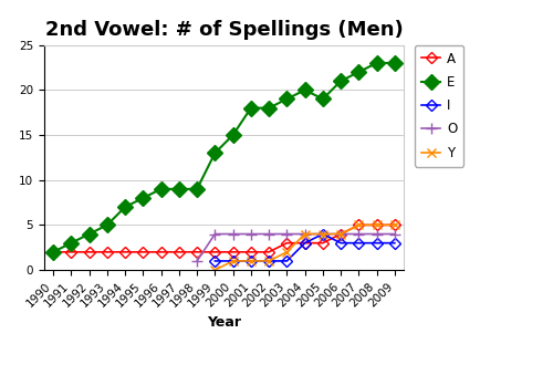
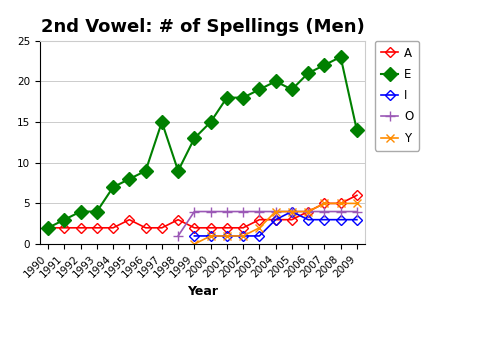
E/1993: 5 -> 4
A/1995: 2 -> 3
E/1997: 9 -> 15
A/1998: 2 -> 3
A/2009: 5 -> 6
E/2009: 23 -> 14
